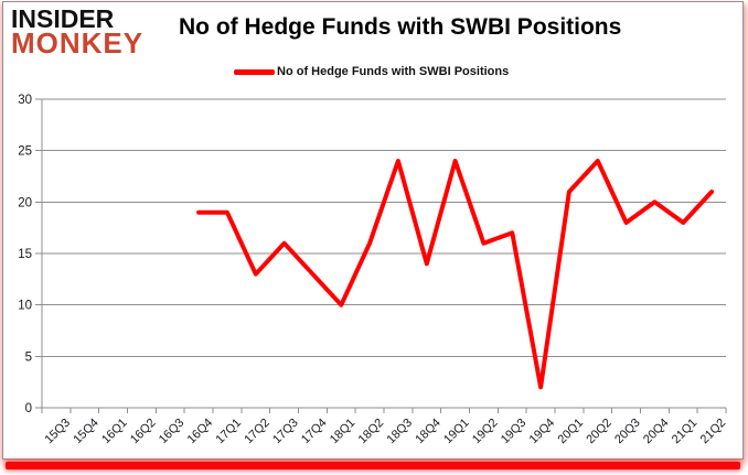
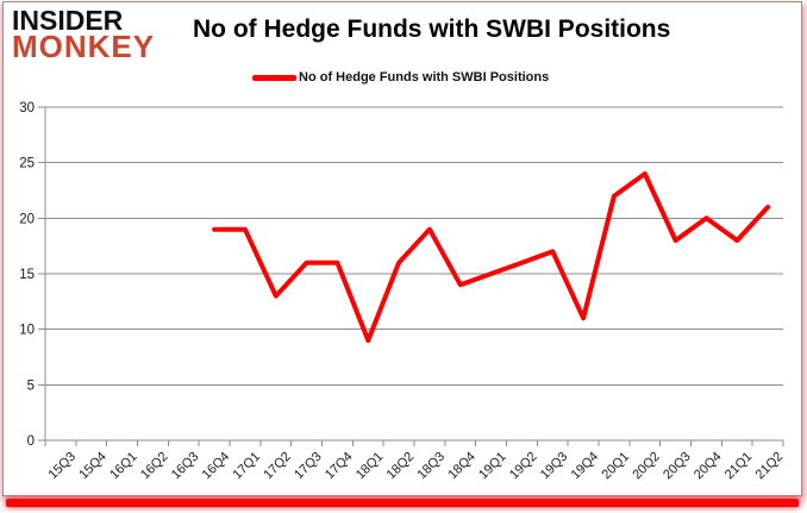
17Q4: 13 -> 16
18Q1: 10 -> 9
18Q3: 24 -> 19
19Q1: 24 -> 15
19Q4: 2 -> 11
20Q1: 21 -> 22
